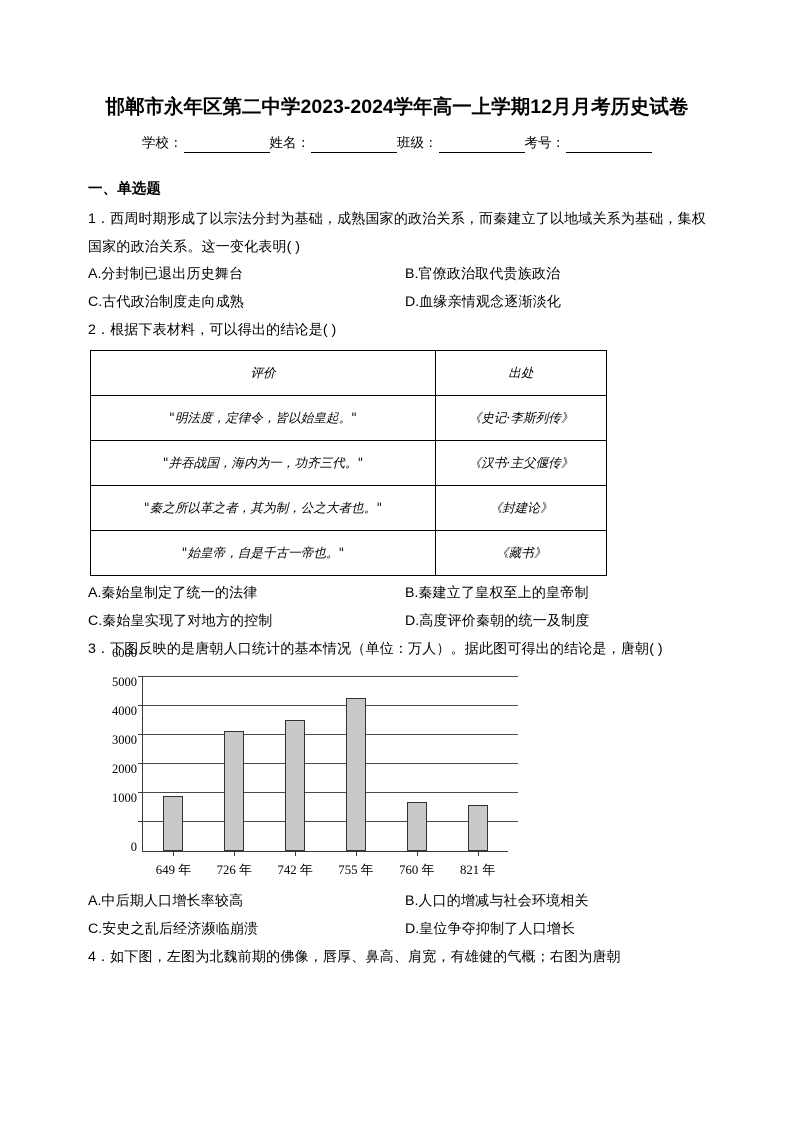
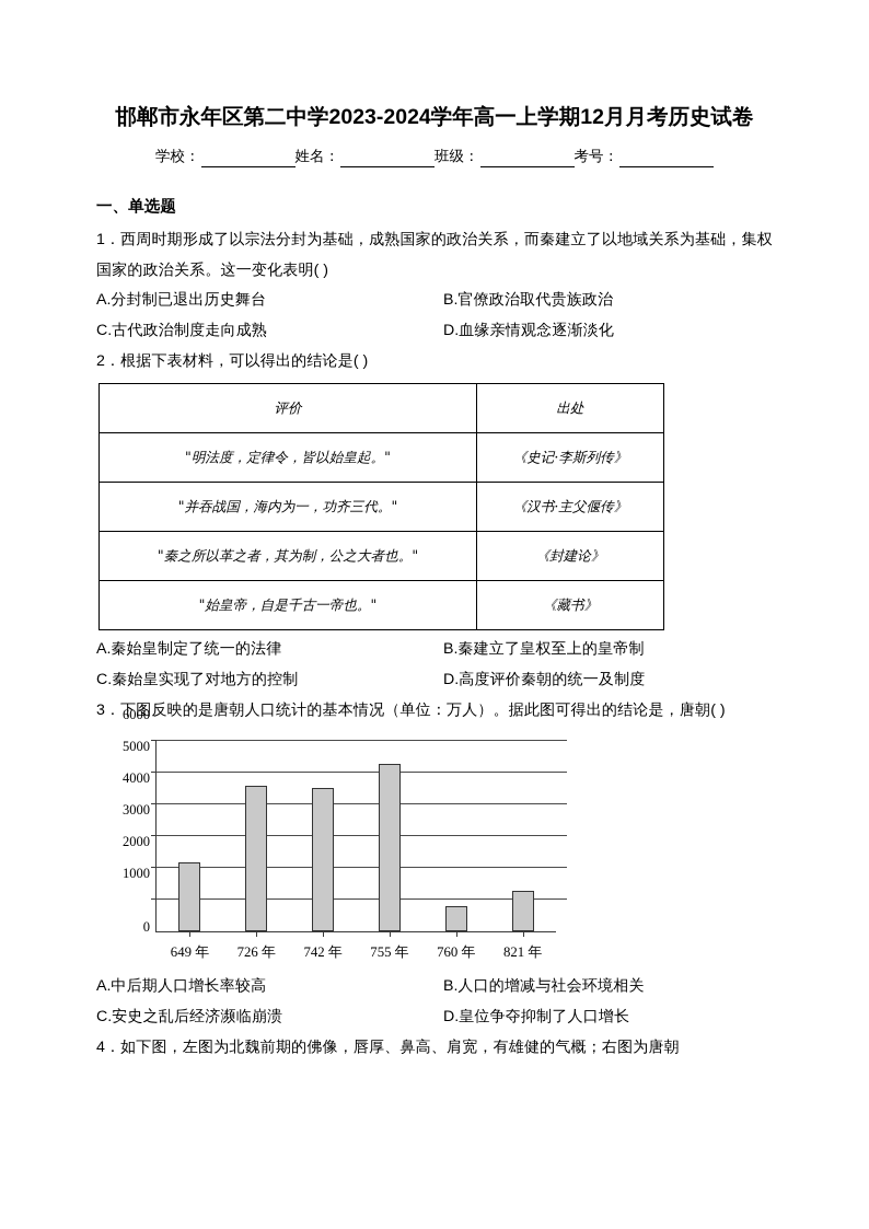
649 年: 1900 -> 2200
726 年: 4200 -> 4600
760 年: 1700 -> 800
821 年: 1600 -> 1300
